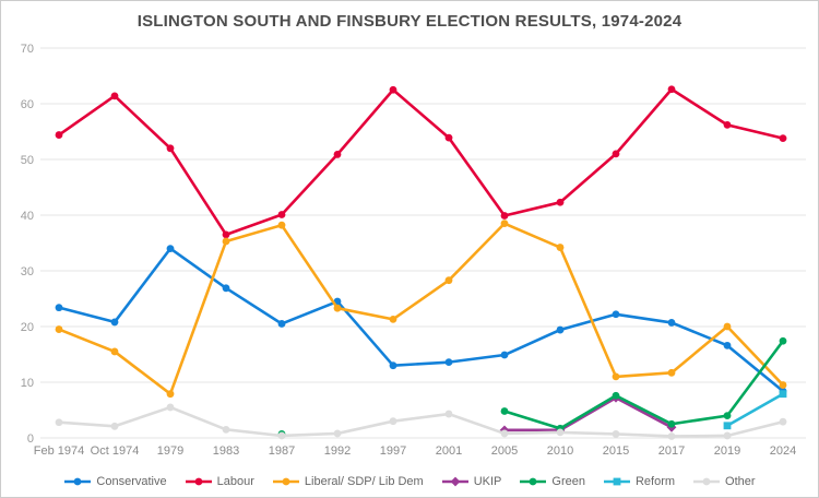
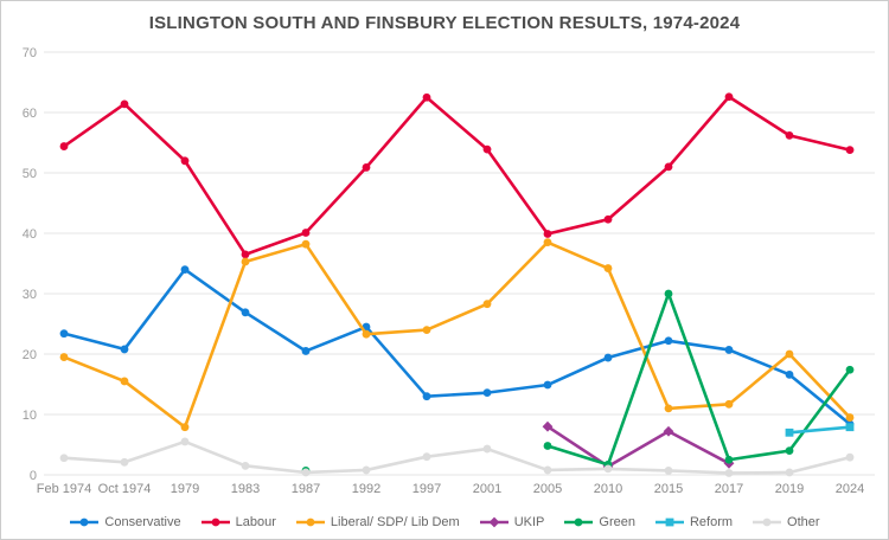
Liberal/ SDP/ Lib Dem/1997: 21 -> 24
UKIP/2005: 1 -> 8
Green/2015: 8 -> 30
Reform/2019: 2 -> 7
